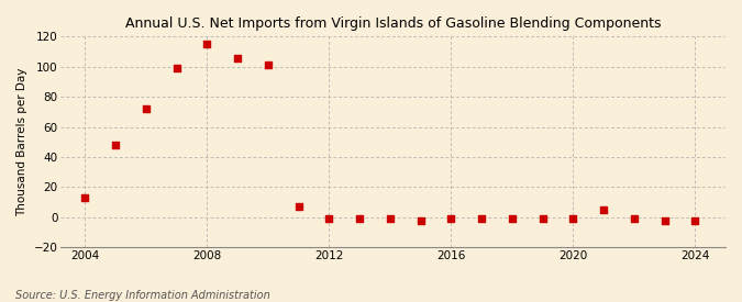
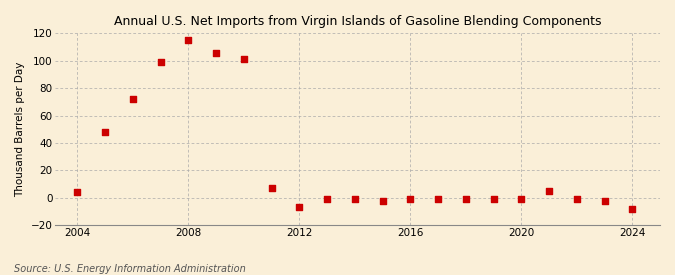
2004: 13 -> 4
2012: -1 -> -7
2024: -2 -> -8
